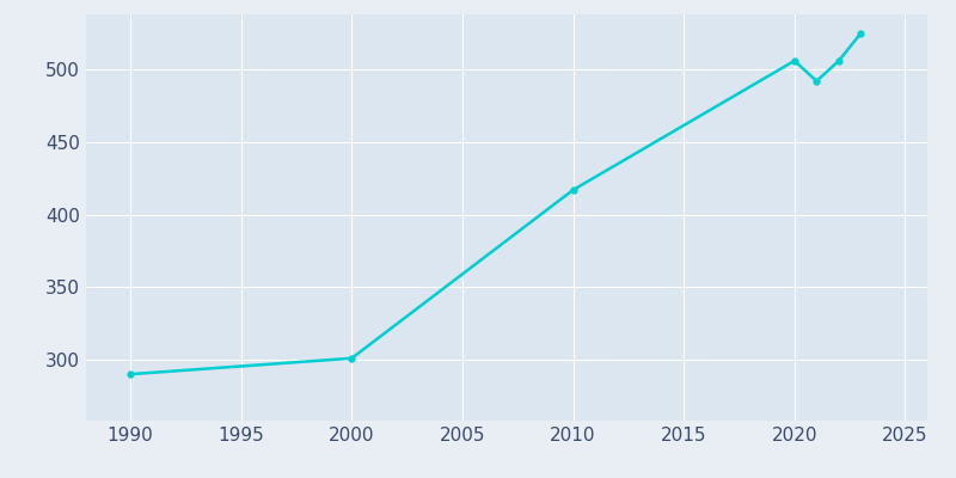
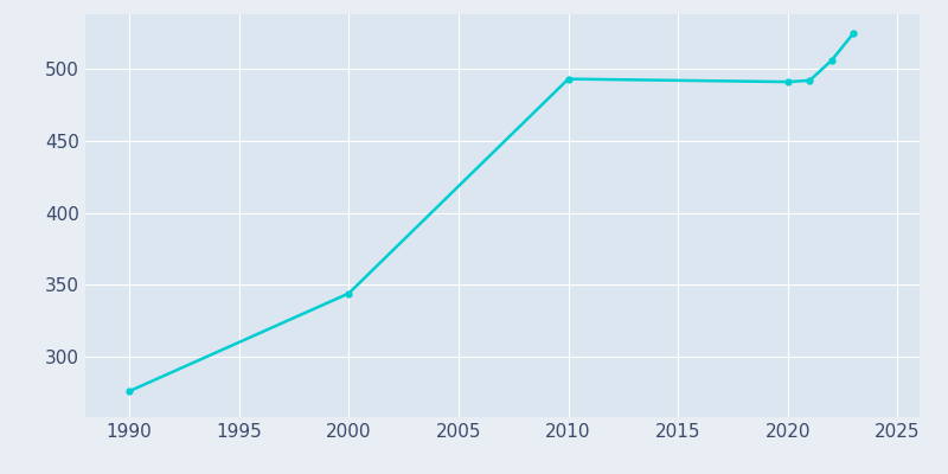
1990: 290 -> 276
2000: 301 -> 344
2010: 417 -> 493
2020: 506 -> 491
